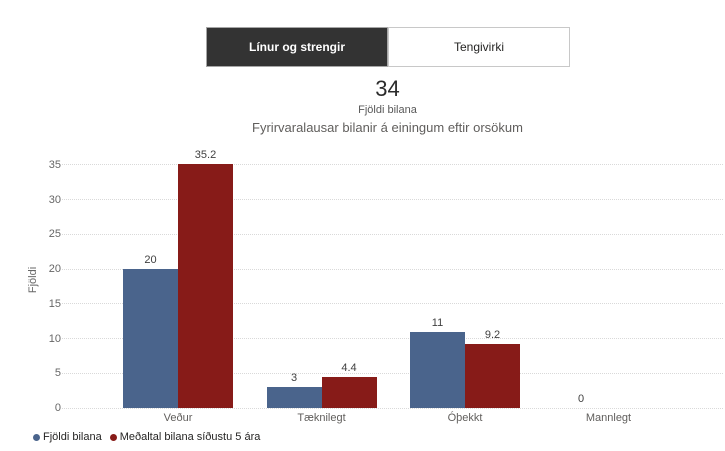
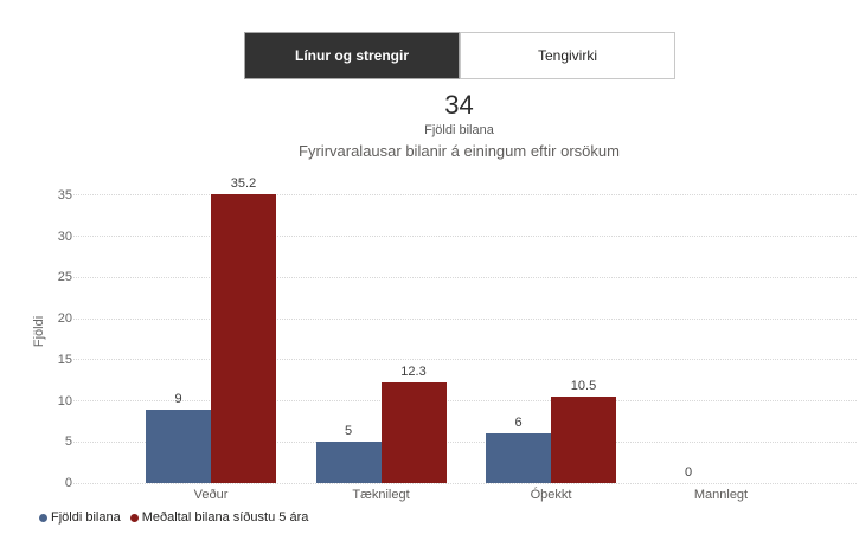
Fjöldi bilana/Veður: 20 -> 9
Fjöldi bilana/Tæknilegt: 3 -> 5
Meðaltal bilana síðustu 5 ára/Tæknilegt: 4.4 -> 12.3
Fjöldi bilana/Óþekkt: 11 -> 6
Meðaltal bilana síðustu 5 ára/Óþekkt: 9.2 -> 10.5
